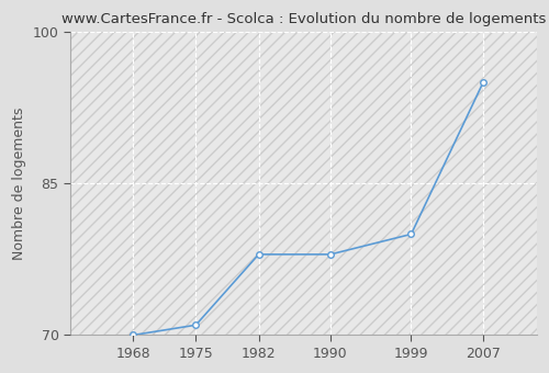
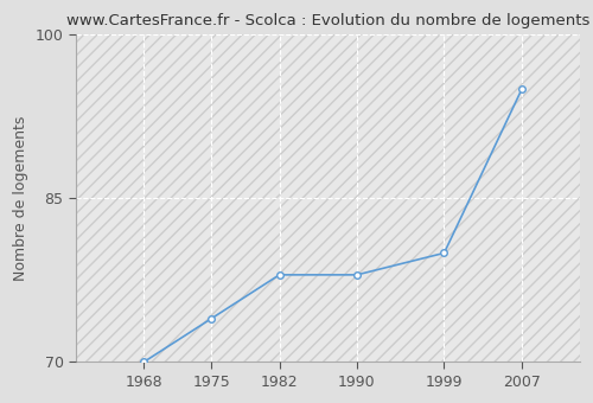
1975: 71 -> 74
